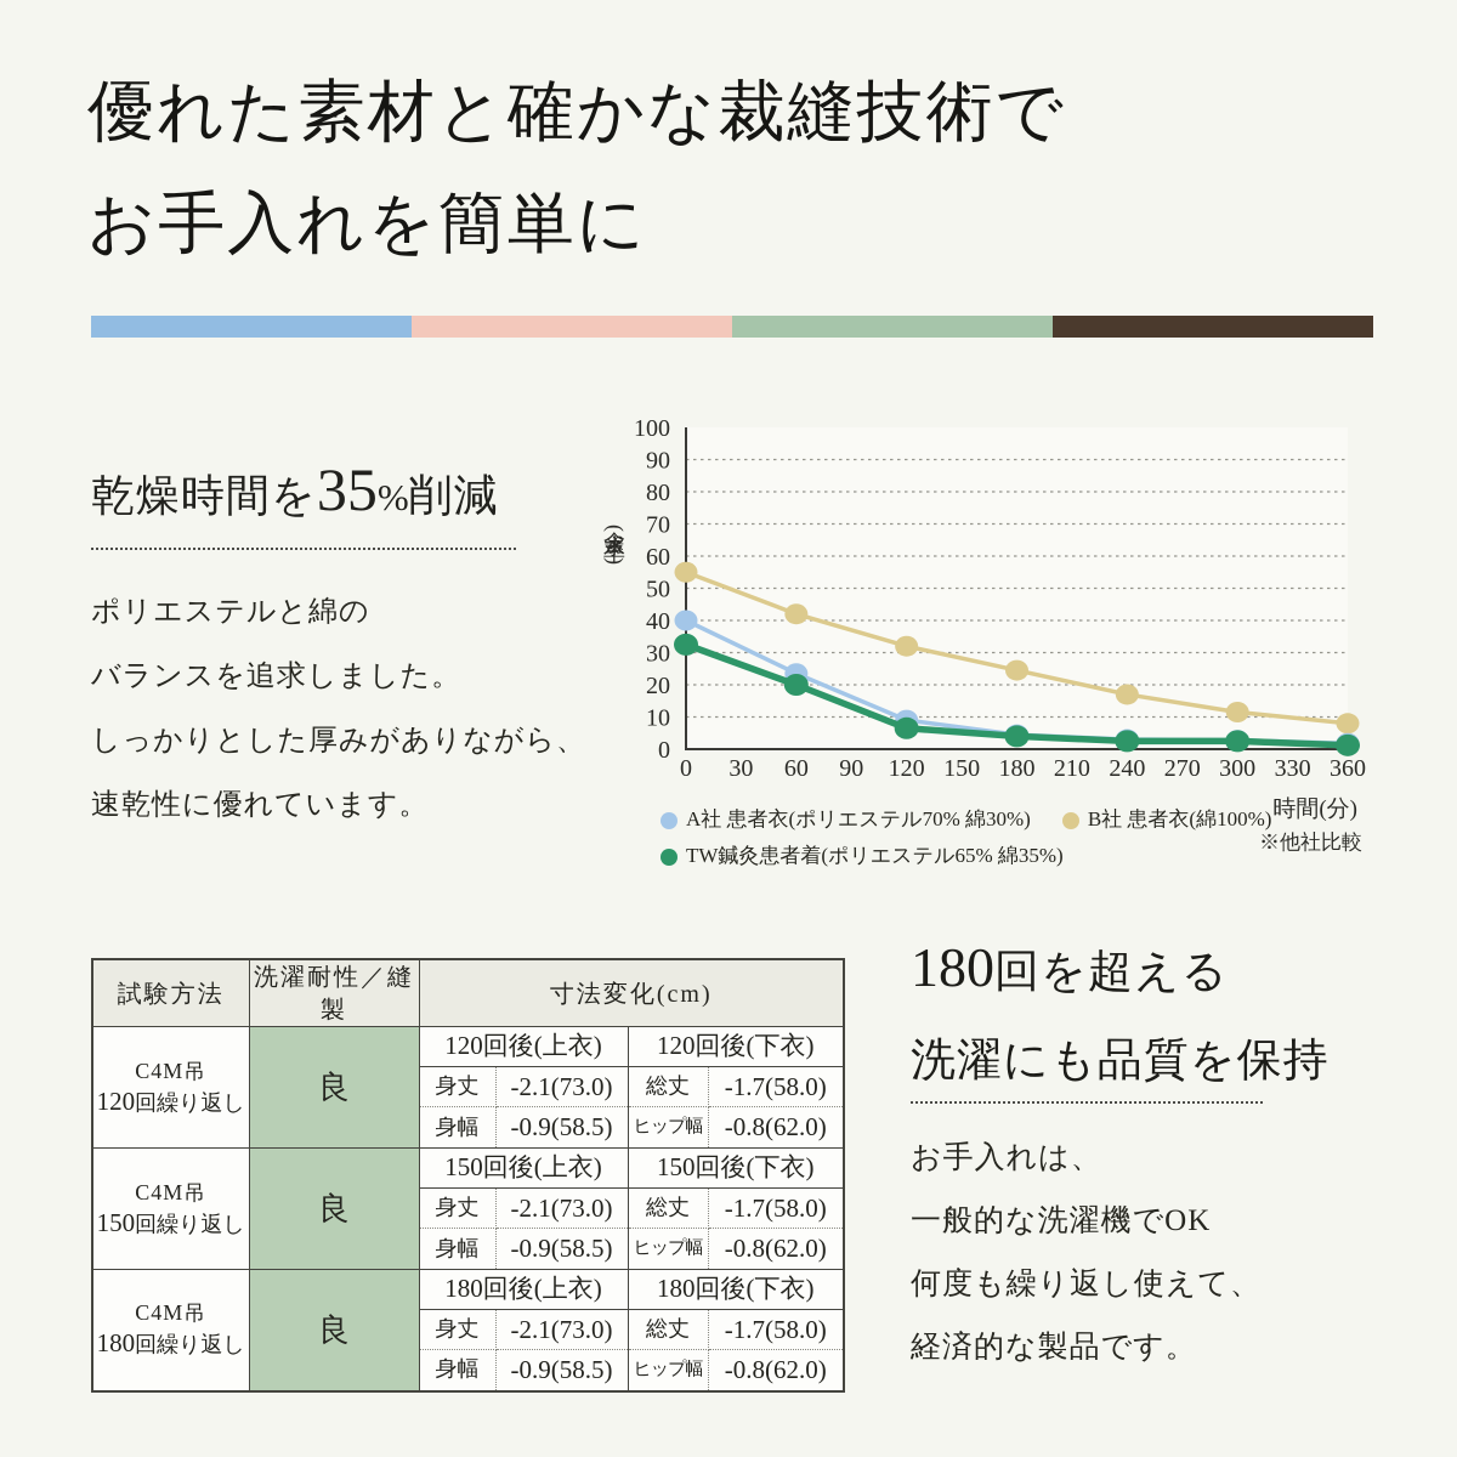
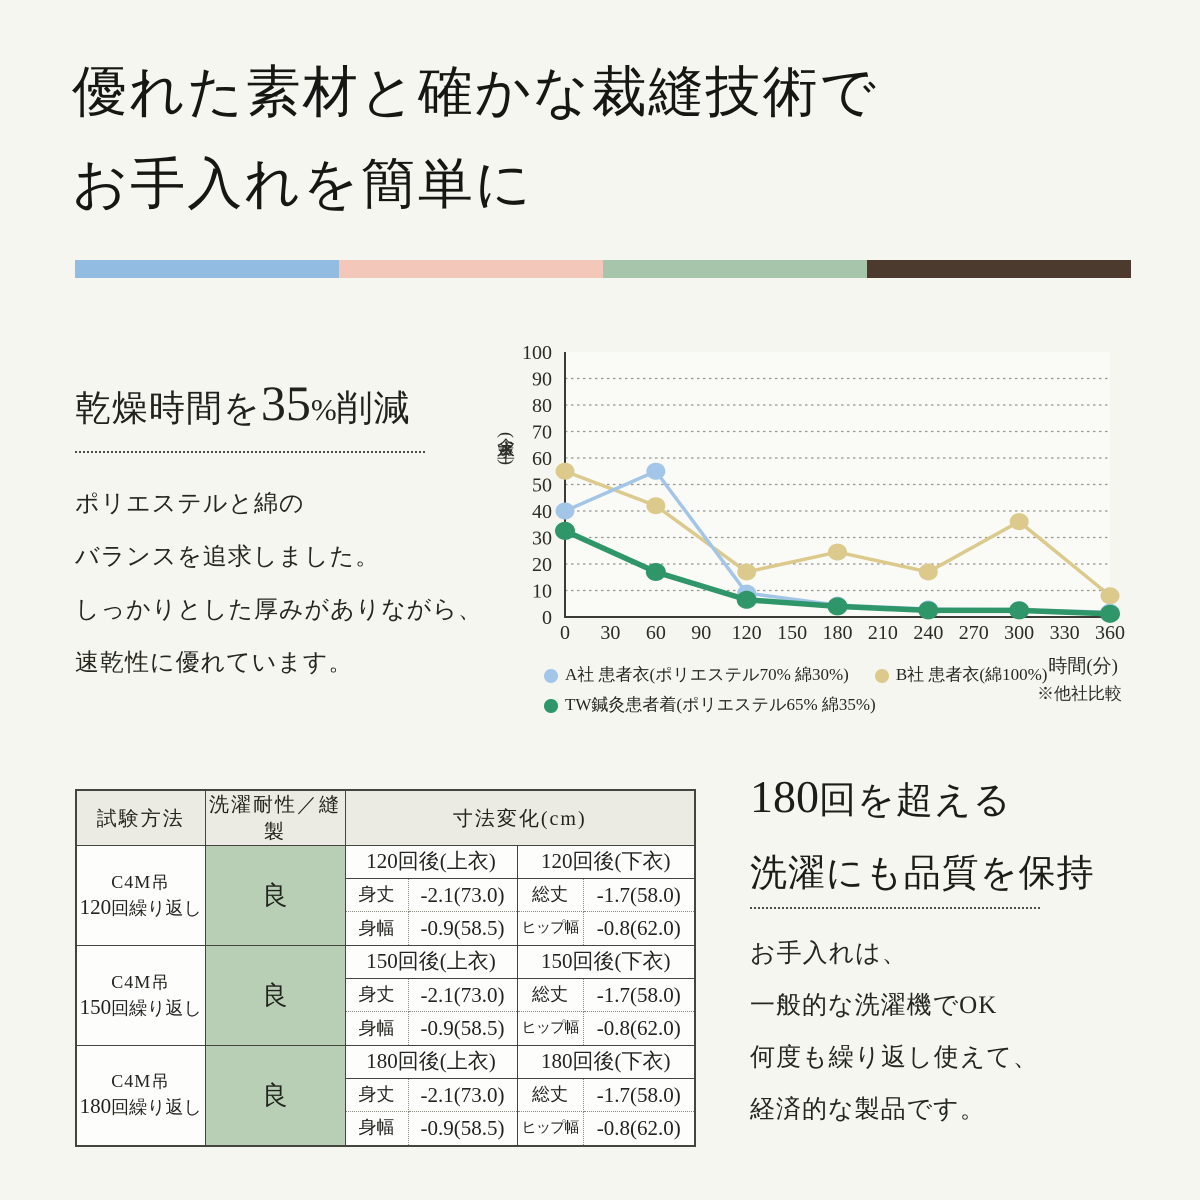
A社 患者衣(ポリエステル70% 綿30%)/60: 24 -> 55
TW鍼灸患者着(ポリエステル65% 綿35%)/60: 20 -> 17
B社 患者衣(綿100%)/120: 32 -> 17
B社 患者衣(綿100%)/300: 12 -> 36
